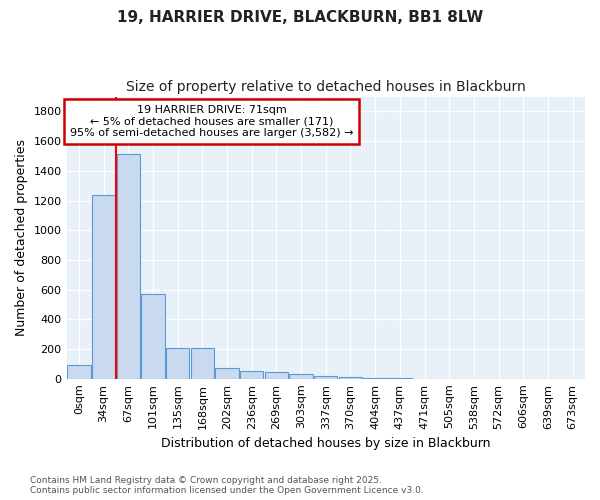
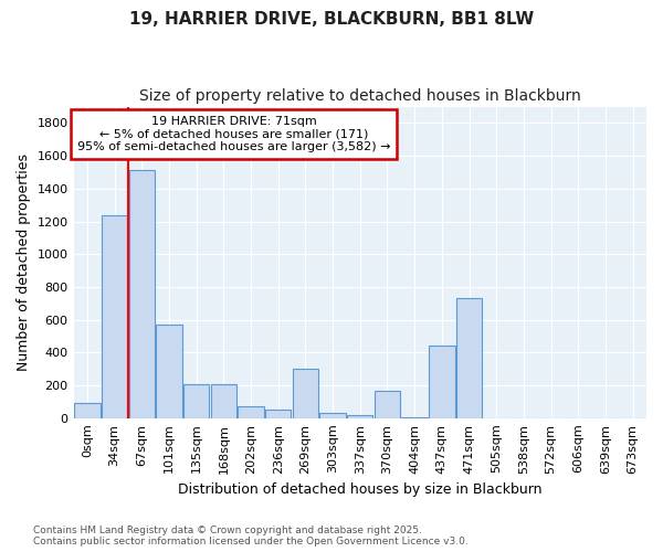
269sqm: 40 -> 300
370sqm: 10 -> 170
437sqm: 0 -> 440
471sqm: 0 -> 730
